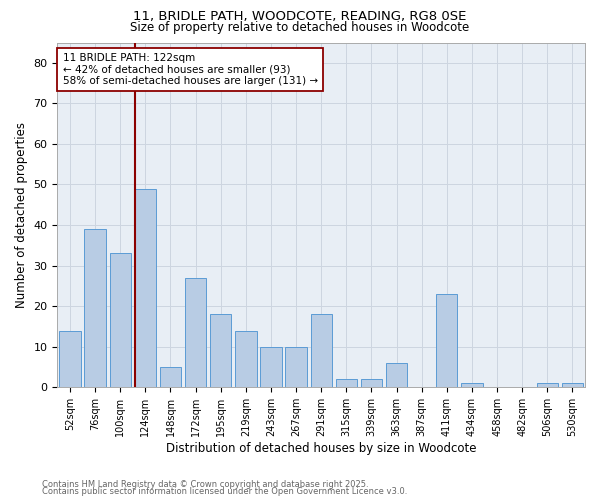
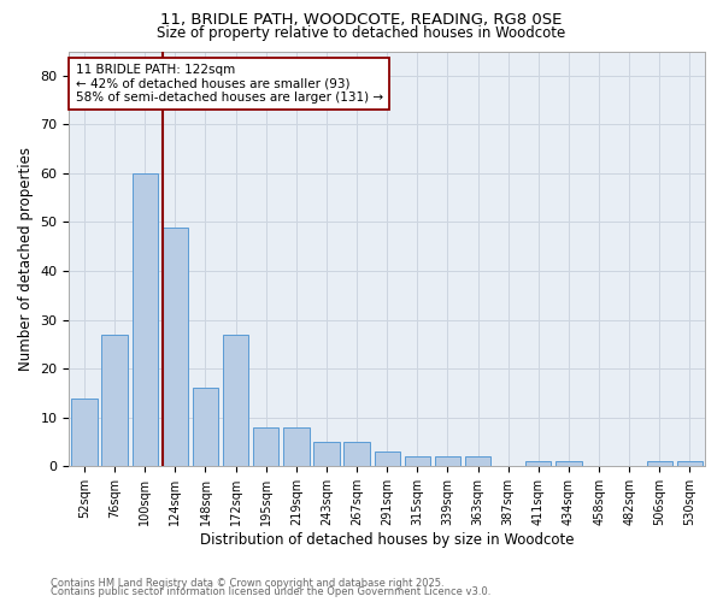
76sqm: 39 -> 27
100sqm: 33 -> 60
148sqm: 5 -> 16
195sqm: 18 -> 8
219sqm: 14 -> 8
243sqm: 10 -> 5
267sqm: 10 -> 5
291sqm: 18 -> 3
363sqm: 6 -> 2
411sqm: 23 -> 1
